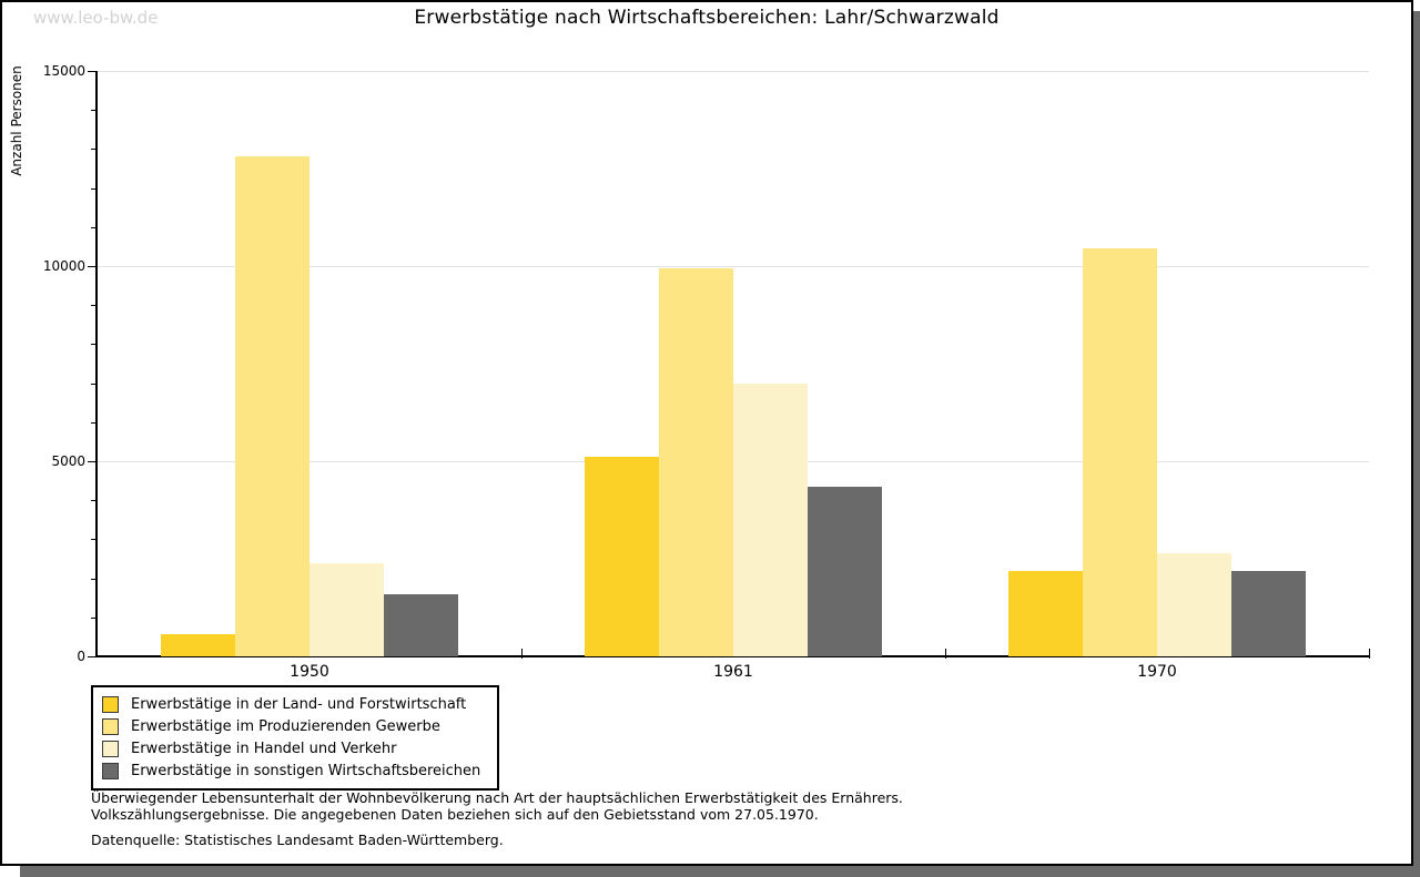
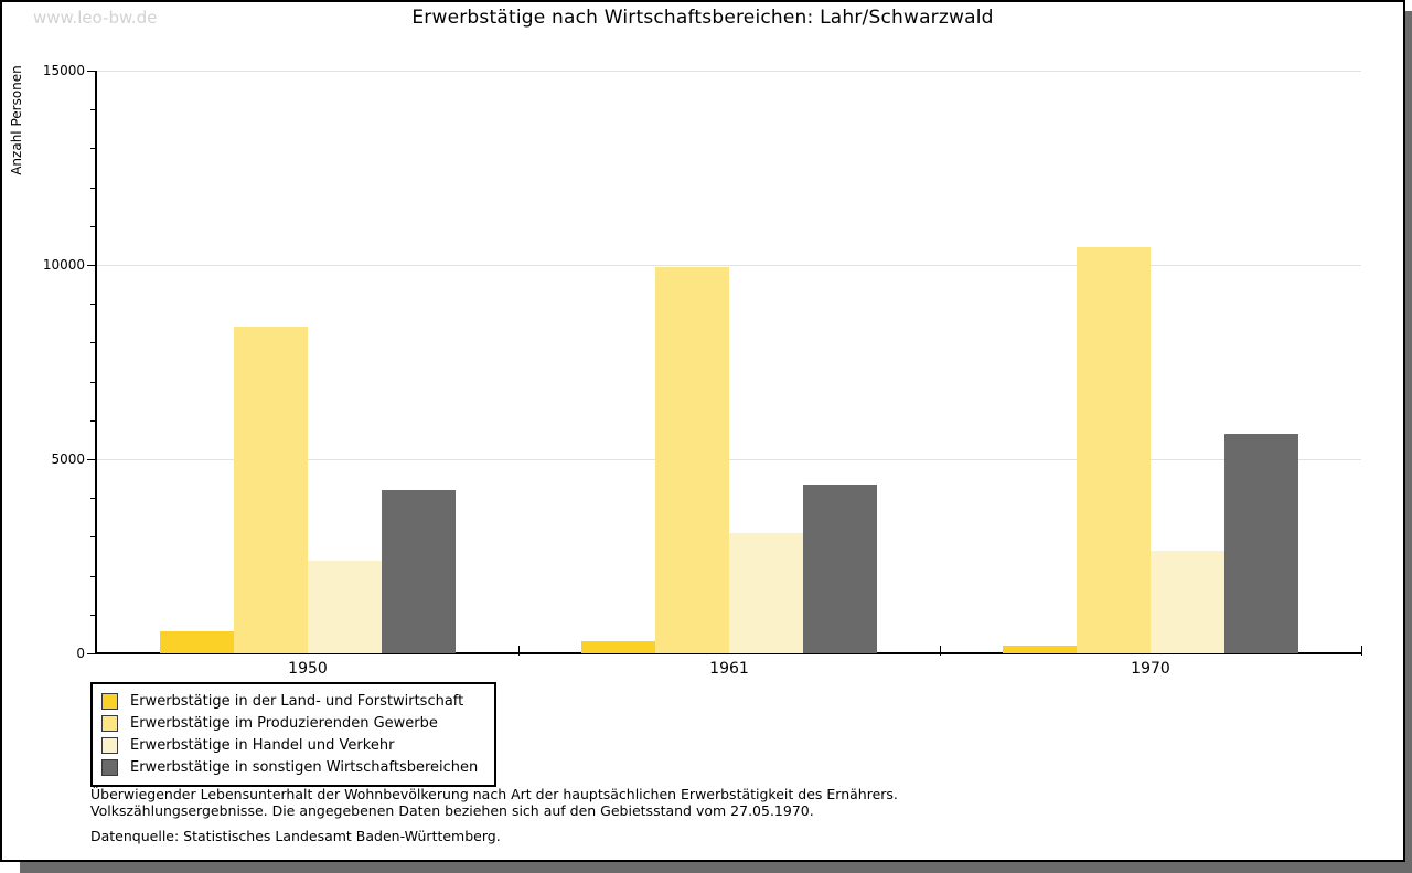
Erwerbstätige im Produzierenden Gewerbe/1950: 12800 -> 8400
Erwerbstätige in sonstigen Wirtschaftsbereichen/1950: 1600 -> 4200
Erwerbstätige in der Land- und Forstwirtschaft/1961: 5100 -> 300
Erwerbstätige in Handel und Verkehr/1961: 7000 -> 3100
Erwerbstätige in der Land- und Forstwirtschaft/1970: 2200 -> 200
Erwerbstätige in sonstigen Wirtschaftsbereichen/1970: 2200 -> 5600
